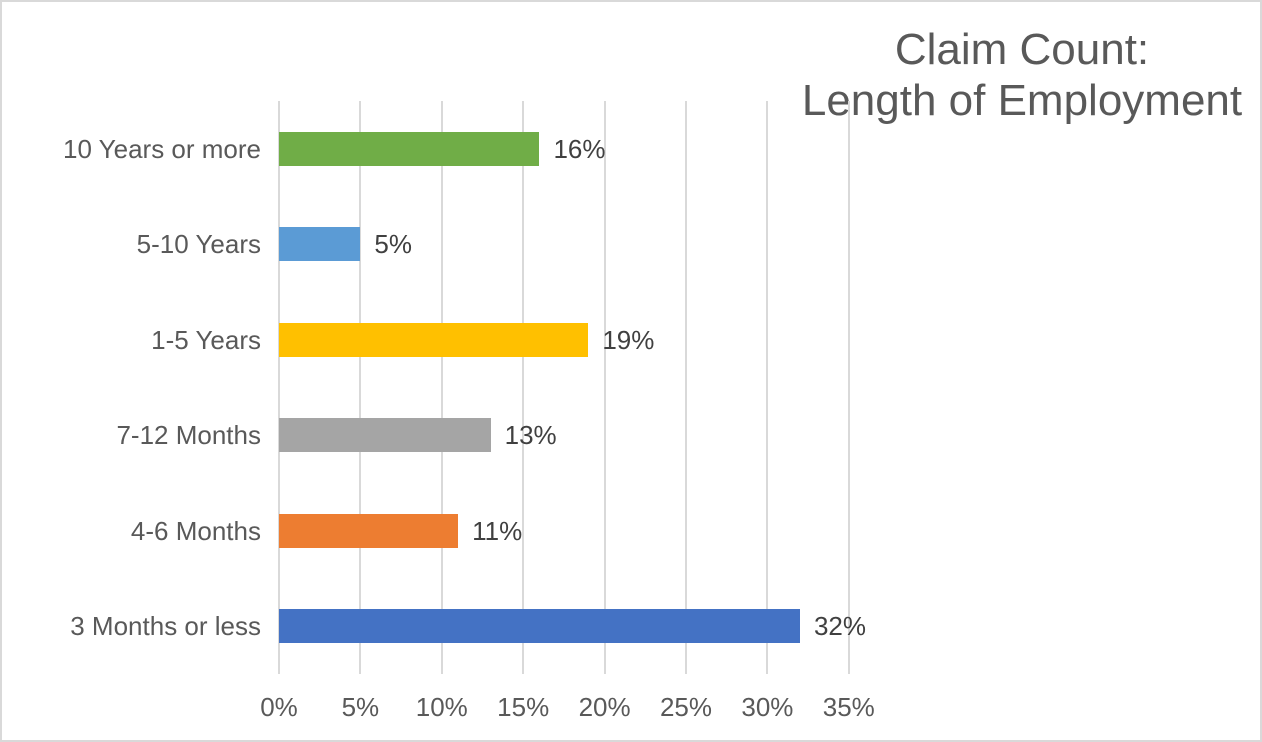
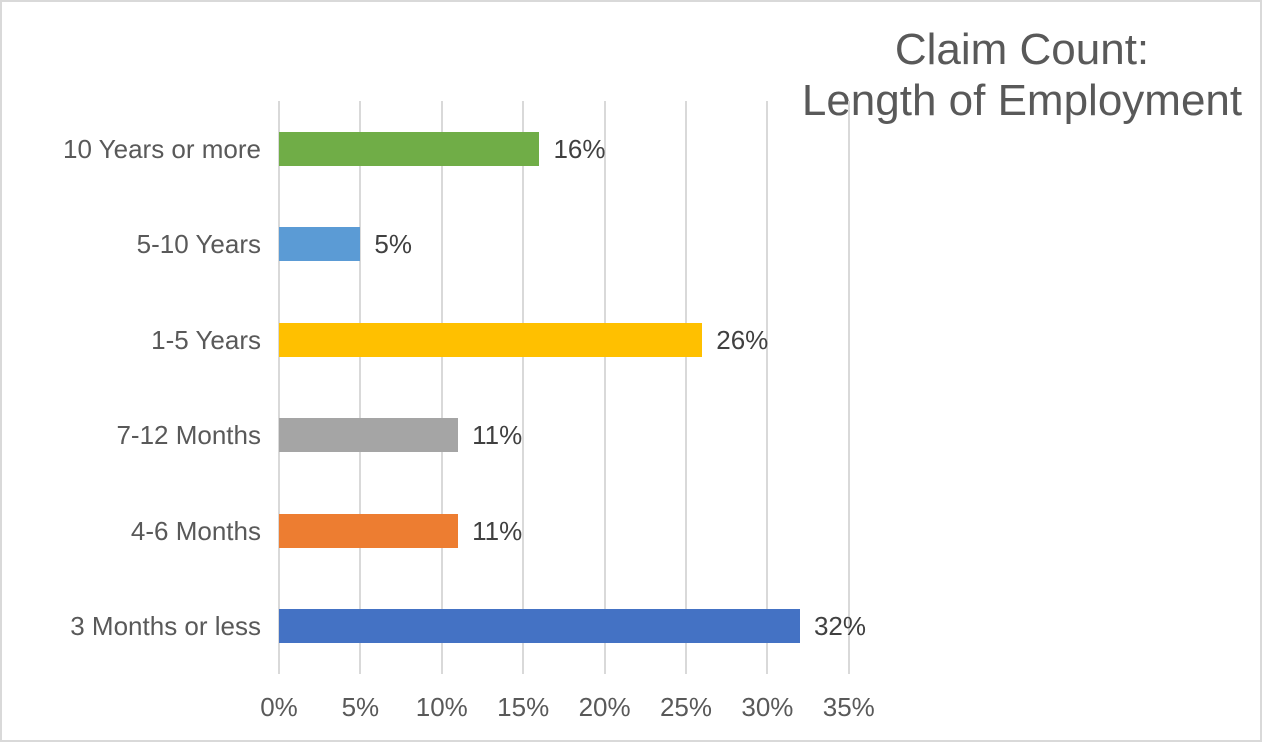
1-5 Years: 19% -> 26%
7-12 Months: 13% -> 11%
